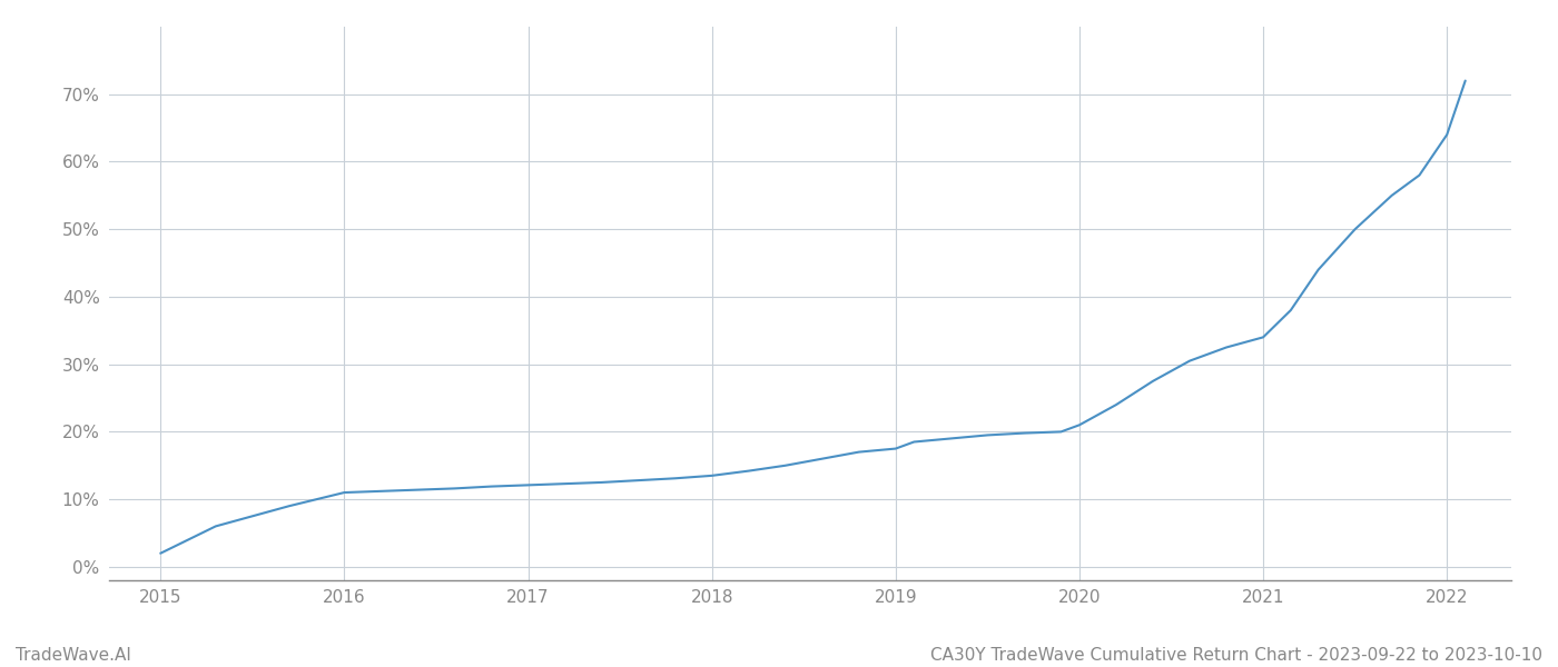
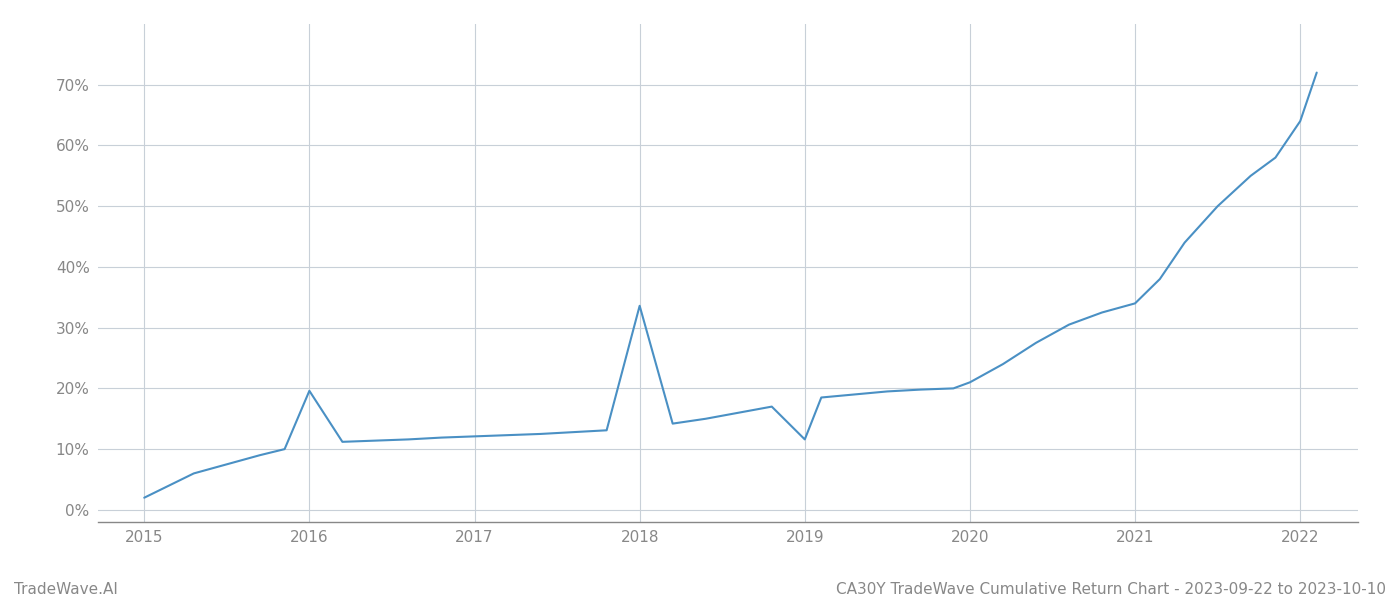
2016: 11.0% -> 19.6%
2018: 13.5% -> 33.6%
2019: 17.5% -> 11.6%
